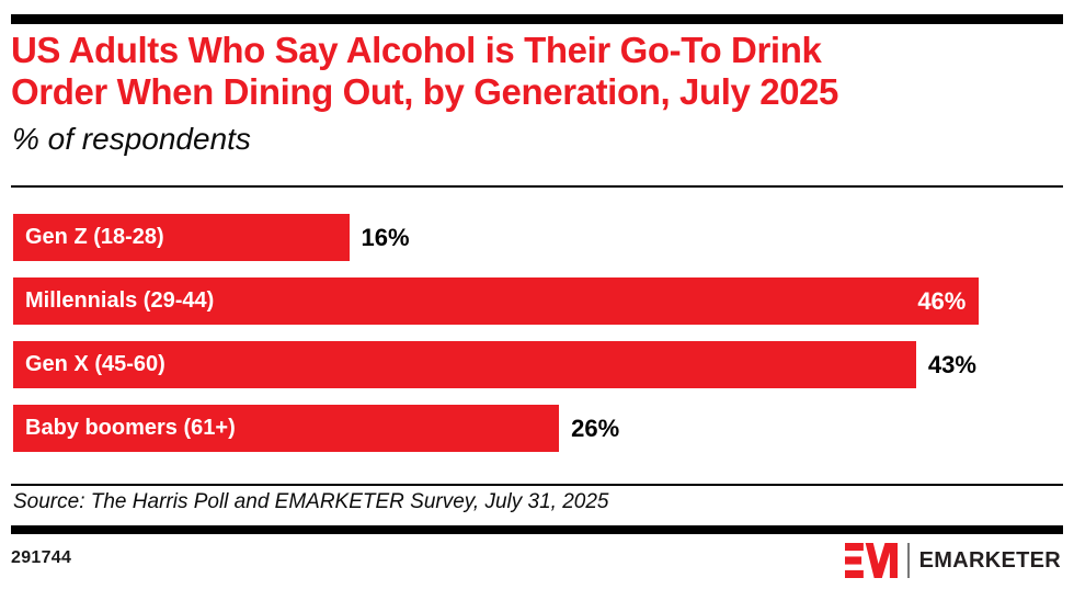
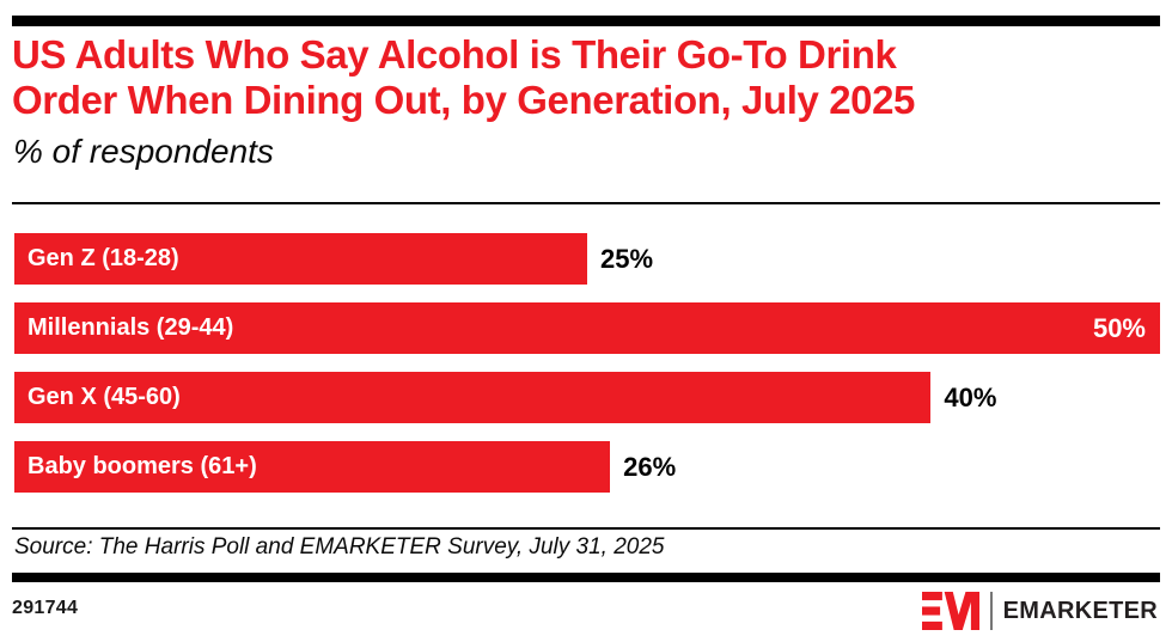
Gen Z (18-28): 16% -> 25%
Millennials (29-44): 46% -> 50%
Gen X (45-60): 43% -> 40%
